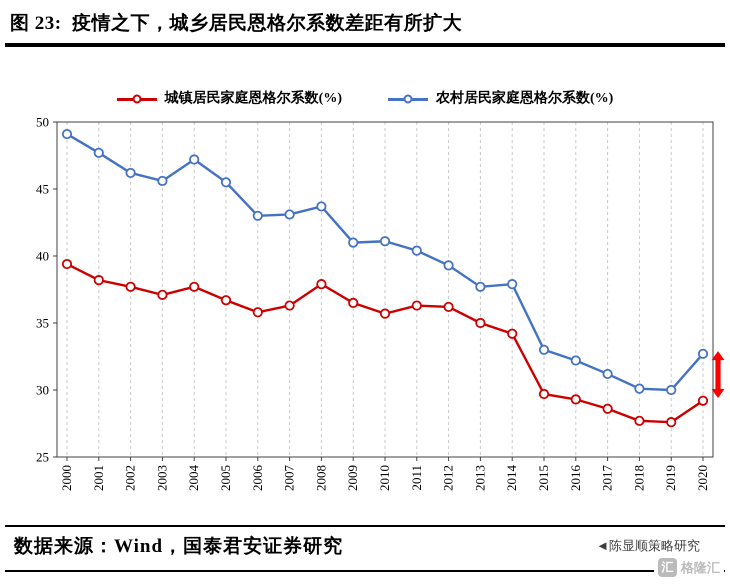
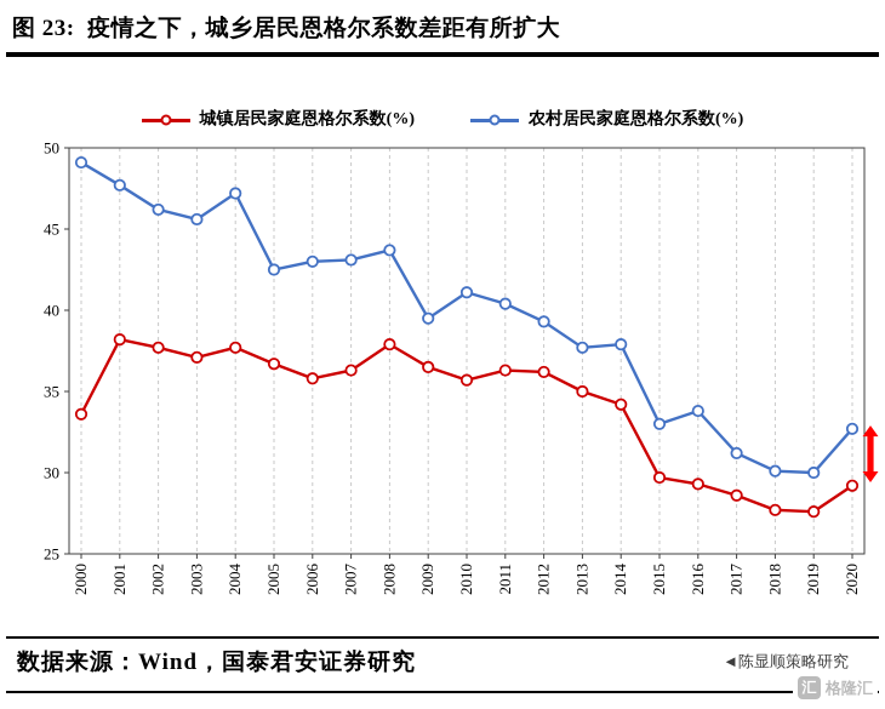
城镇居民家庭恩格尔系数(%)/2000: 39.4 -> 33.6
农村居民家庭恩格尔系数(%)/2005: 45.5 -> 42.5
农村居民家庭恩格尔系数(%)/2009: 41.0 -> 39.5
农村居民家庭恩格尔系数(%)/2016: 32.2 -> 33.8
